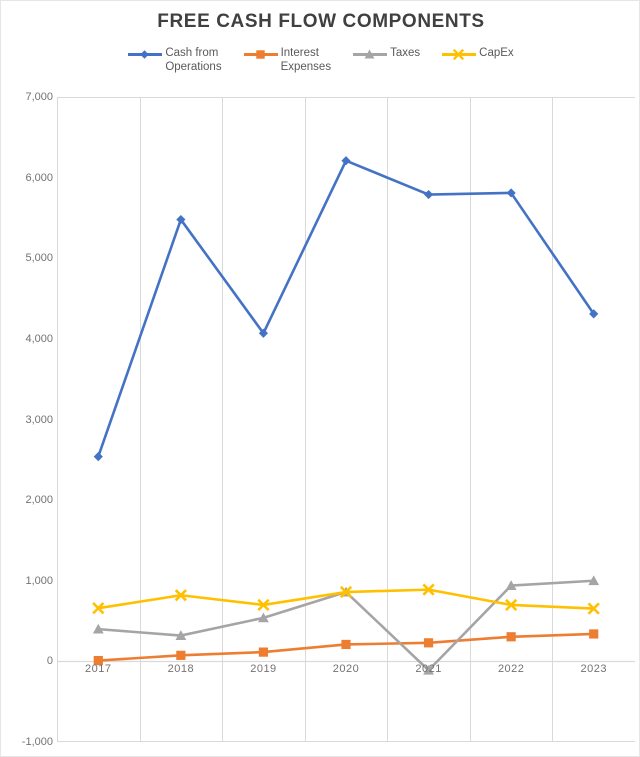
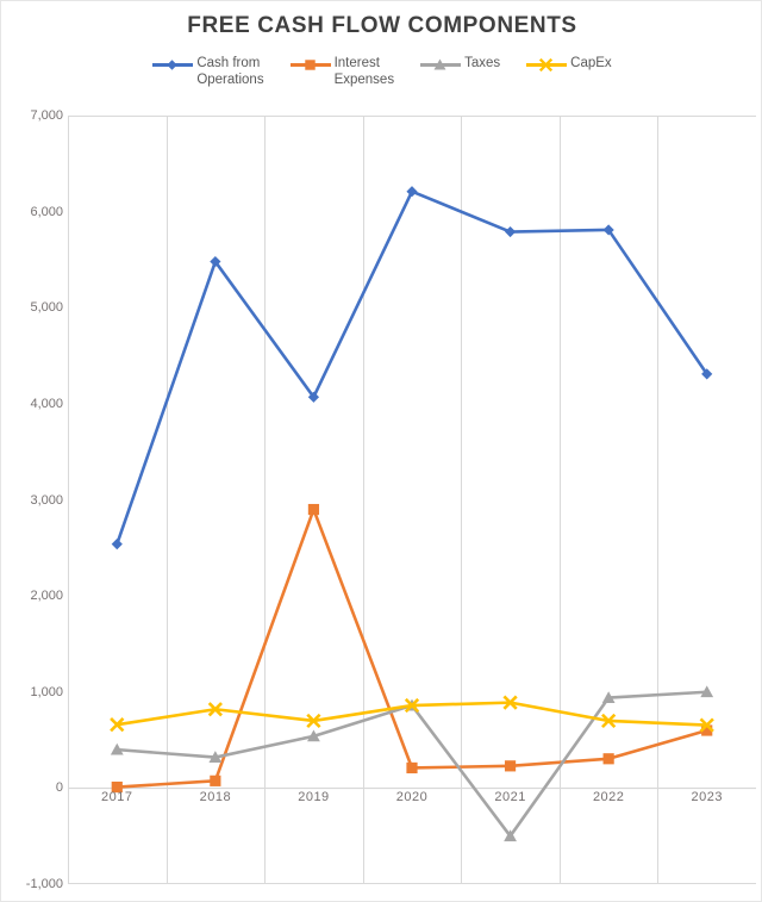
Interest Expenses/2019: 100 -> 2900
Taxes/2021: -100 -> -500
Interest Expenses/2023: 300 -> 600
